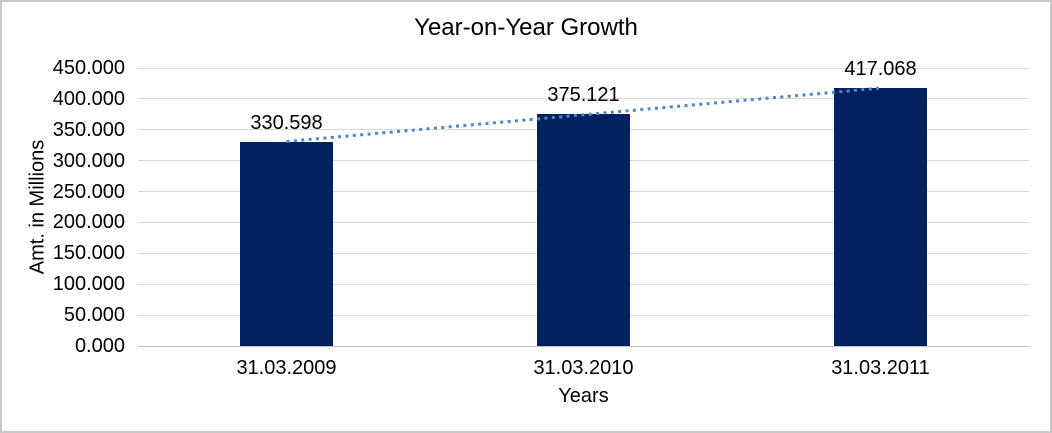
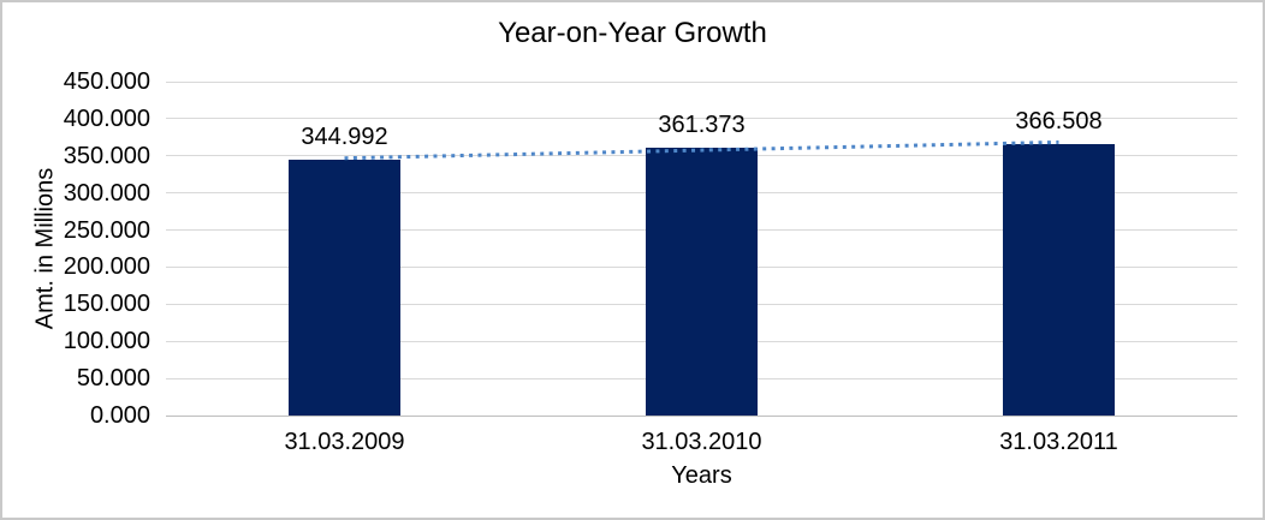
31.03.2009: 330.598 -> 344.992
31.03.2010: 375.121 -> 361.373
31.03.2011: 417.068 -> 366.508
